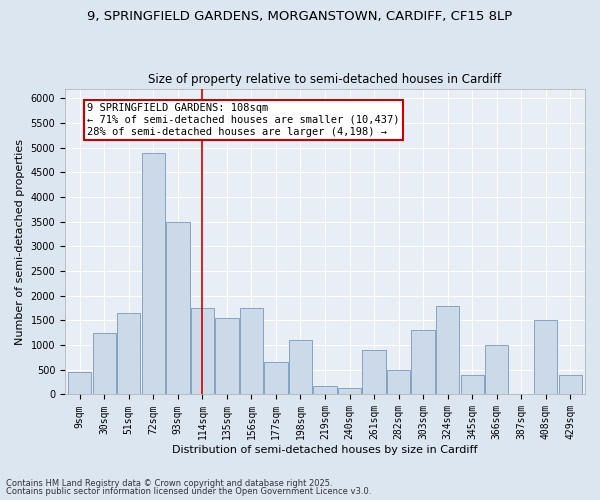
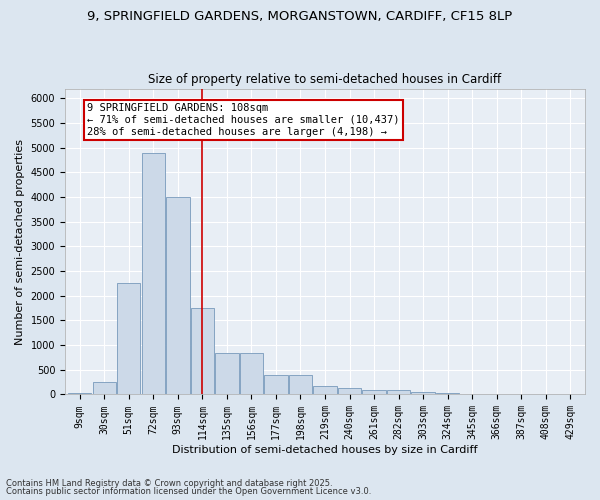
9sqm: 450 -> 30
30sqm: 1250 -> 250
51sqm: 1650 -> 2250
93sqm: 3500 -> 4000
135sqm: 1550 -> 850
156sqm: 1750 -> 850
177sqm: 650 -> 400
198sqm: 1100 -> 400
261sqm: 900 -> 90
282sqm: 500 -> 90
303sqm: 1300 -> 60
324sqm: 1800 -> 20
345sqm: 400 -> 20
366sqm: 1000 -> 10
408sqm: 1500 -> 0
429sqm: 400 -> 0
